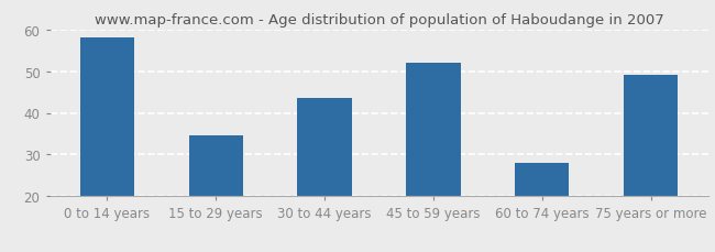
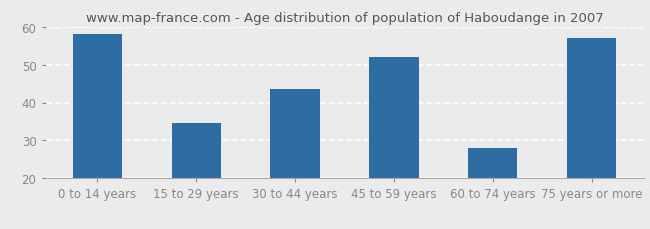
75 years or more: 49.0 -> 57.0
